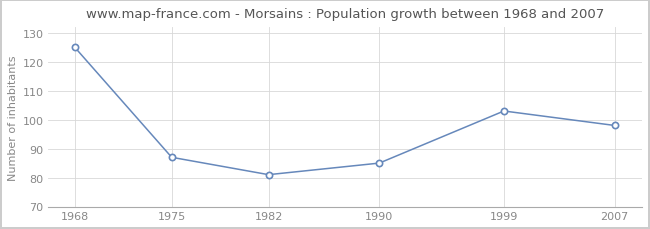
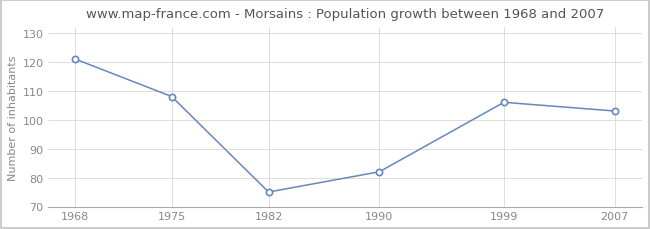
1968: 125 -> 121
1975: 87 -> 108
1982: 81 -> 75
1990: 85 -> 82
1999: 103 -> 106
2007: 98 -> 103
